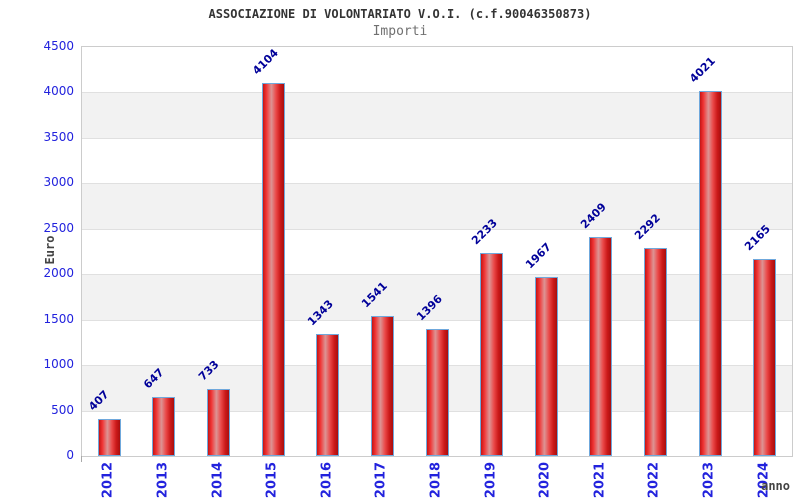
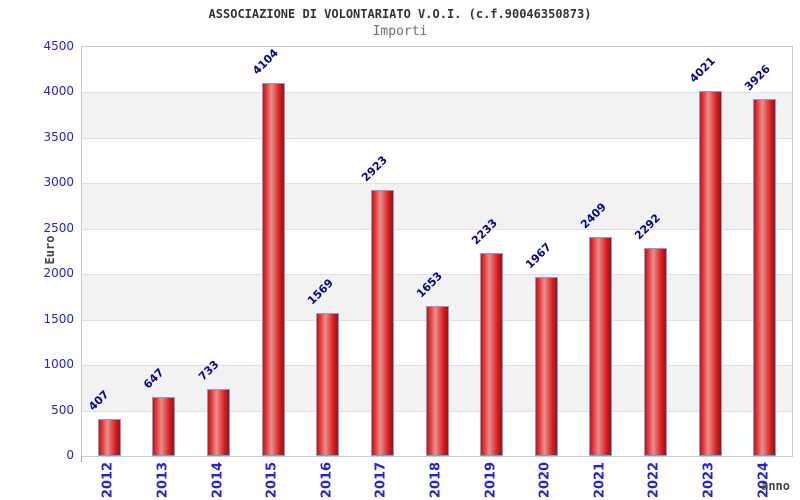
2016: 1343 -> 1569
2017: 1541 -> 2923
2018: 1396 -> 1653
2024: 2165 -> 3926
